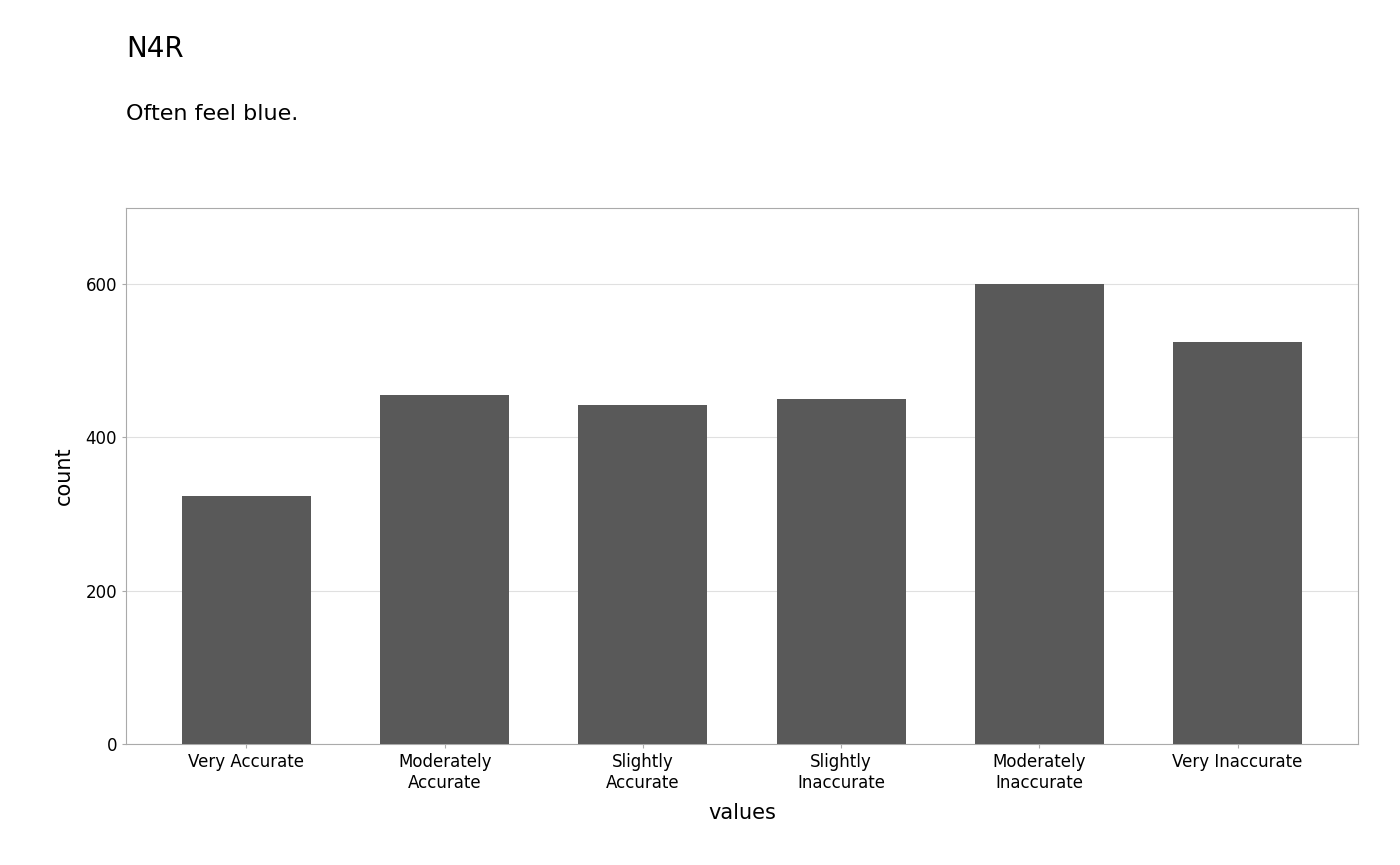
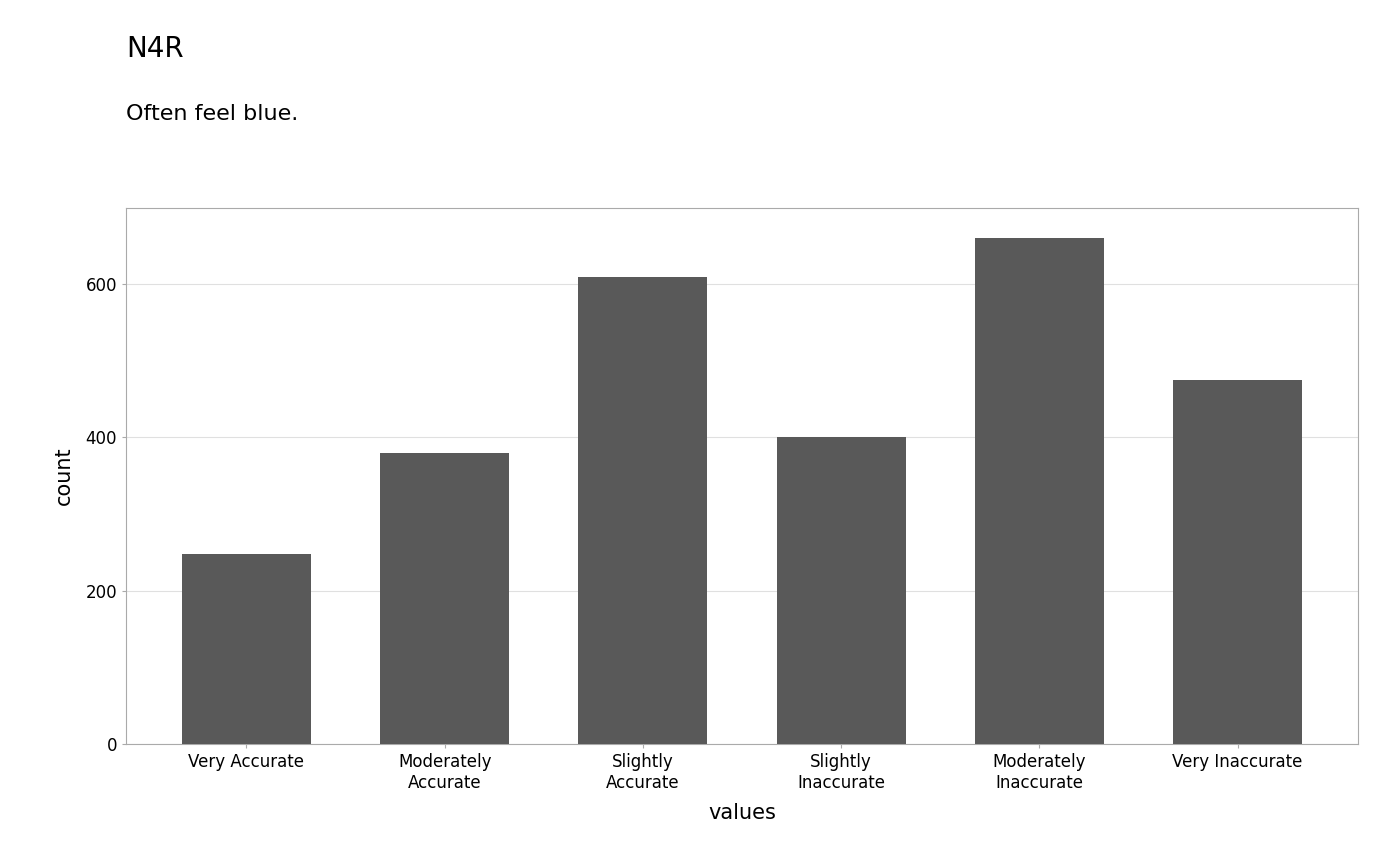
Very Accurate: 324 -> 248
Moderately Accurate: 456 -> 380
Slightly Accurate: 442 -> 610
Slightly Inaccurate: 450 -> 400
Moderately Inaccurate: 600 -> 660
Very Inaccurate: 524 -> 475
